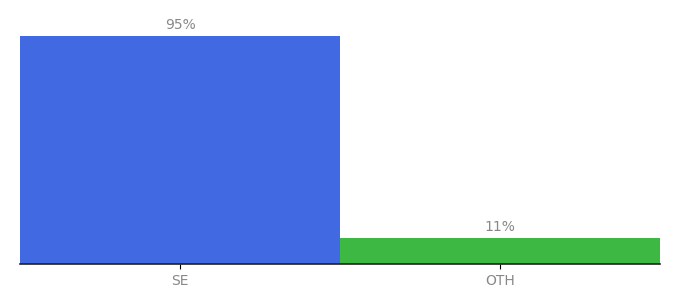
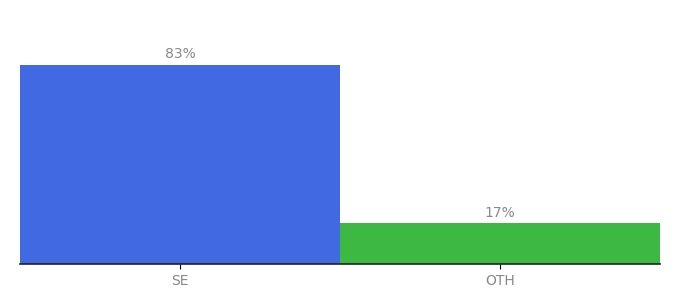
SE: 95% -> 83%
OTH: 11% -> 17%
